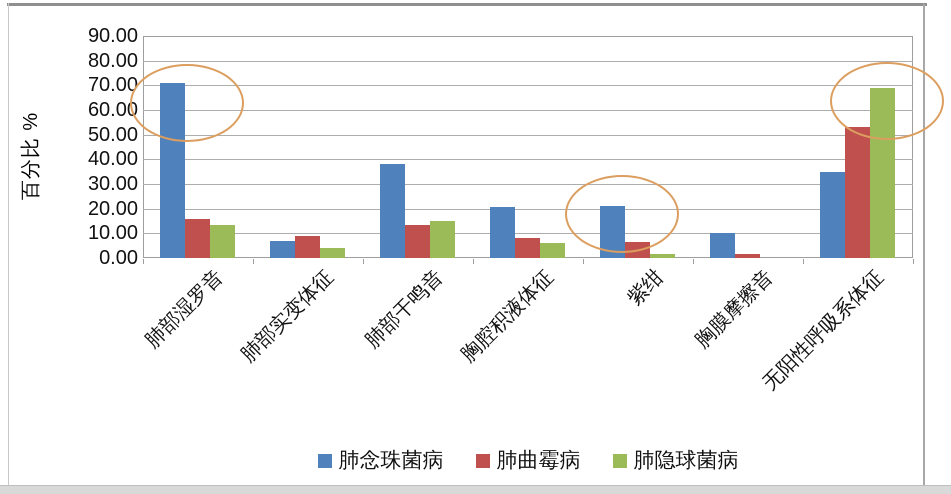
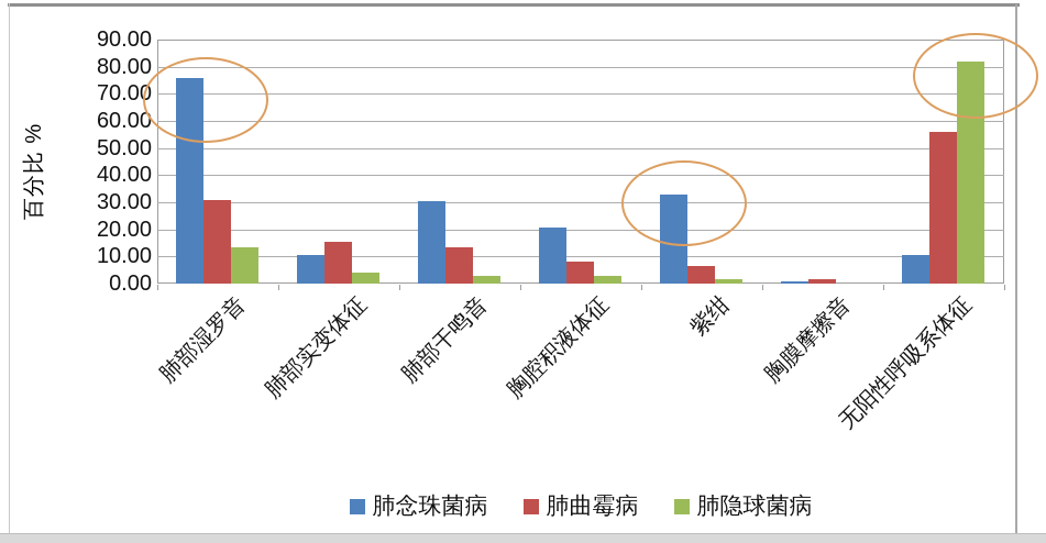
肺念珠菌病/肺部湿罗音: 71 -> 76
肺曲霉病/肺部湿罗音: 16 -> 31
肺念珠菌病/肺部实变体征: 7 -> 10
肺曲霉病/肺部实变体征: 9 -> 16
肺念珠菌病/肺部干鸣音: 38 -> 30
肺隐球菌病/肺部干鸣音: 15 -> 3
肺隐球菌病/胸腔积液体征: 6 -> 3
肺念珠菌病/紫绀: 21 -> 33
肺念珠菌病/胸膜摩擦音: 10 -> 1
肺念珠菌病/无阳性呼吸系体征: 35 -> 10
肺曲霉病/无阳性呼吸系体征: 53 -> 56
肺隐球菌病/无阳性呼吸系体征: 69 -> 82
